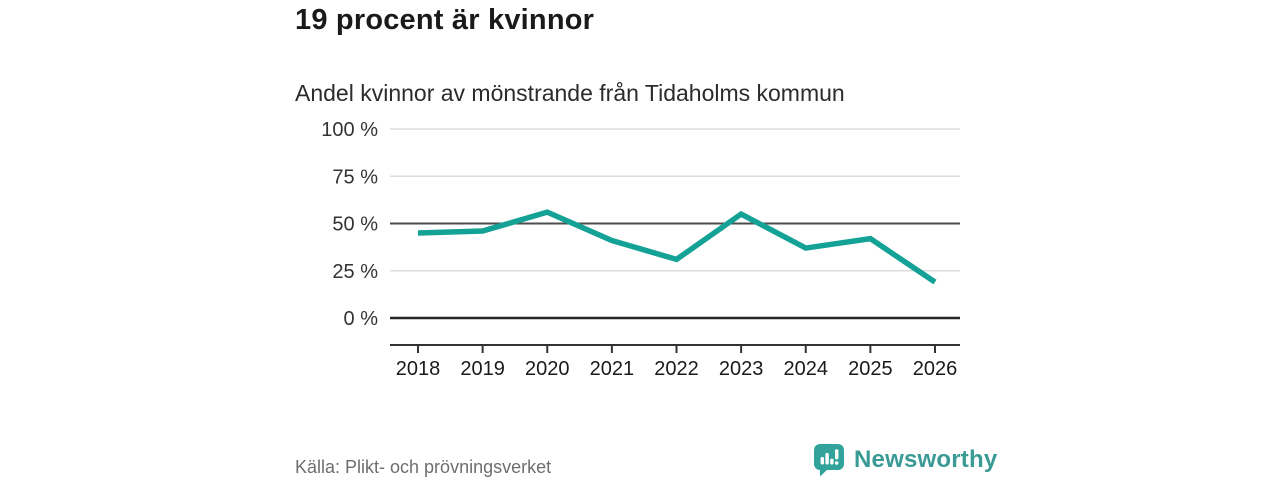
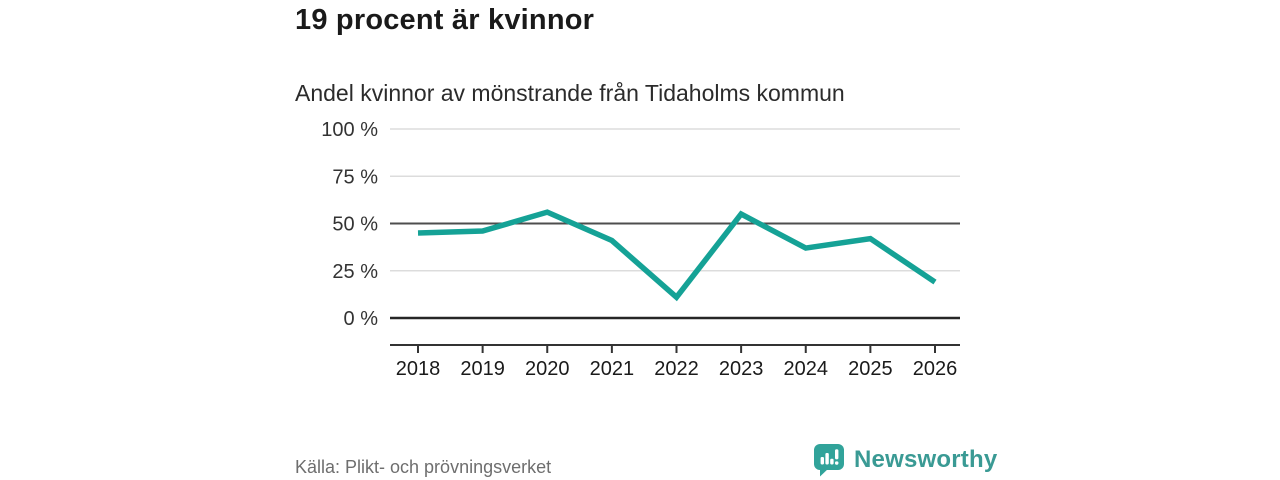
2022: 31% -> 11%
